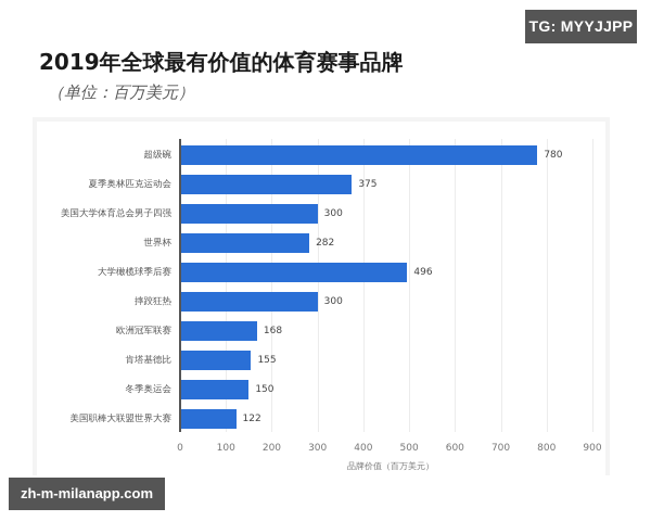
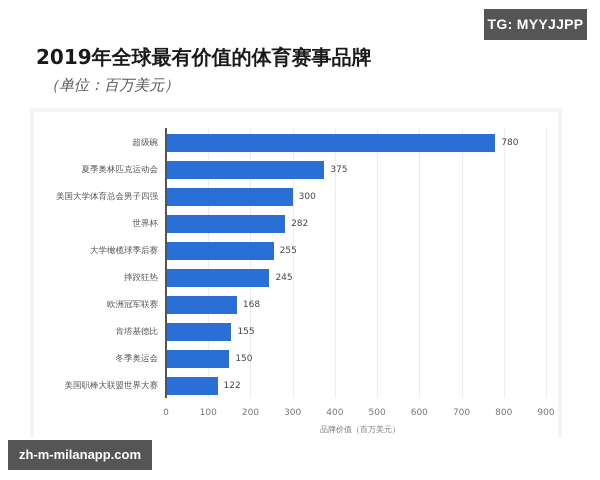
大学橄榄球季后赛: 496 -> 255
摔跤狂热: 300 -> 245
